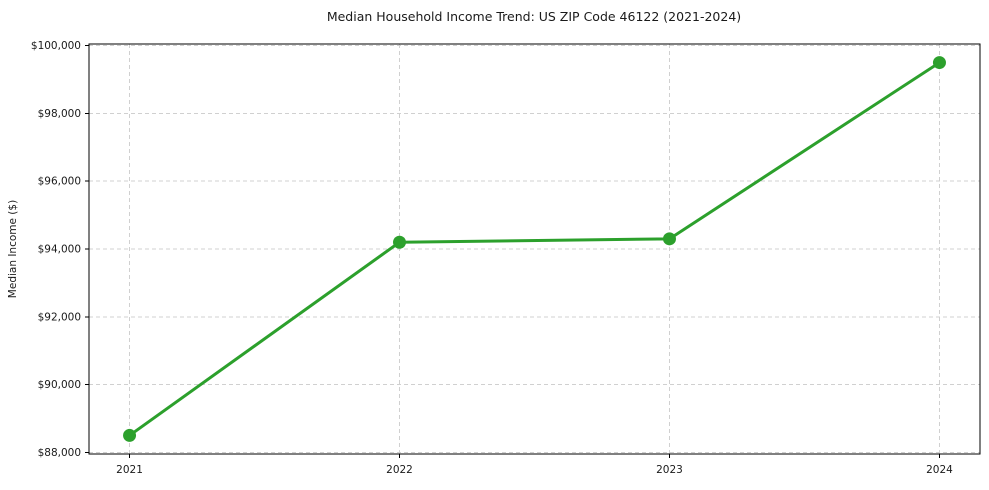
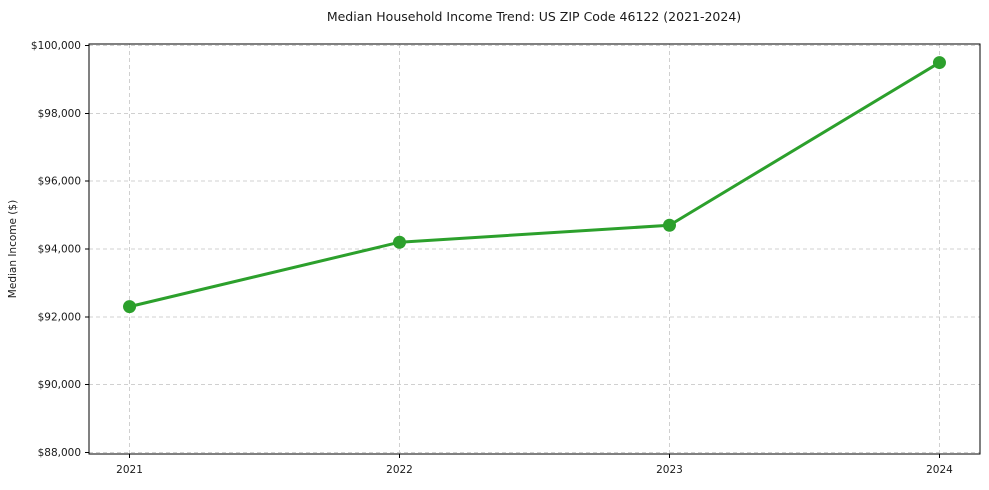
2021: $88500 -> $92300
2023: $94300 -> $94700
